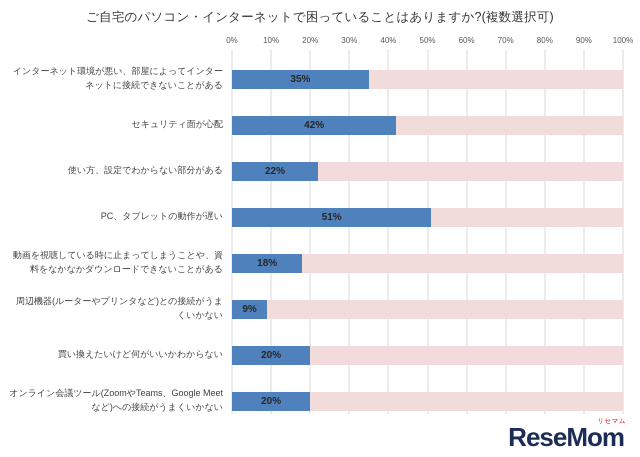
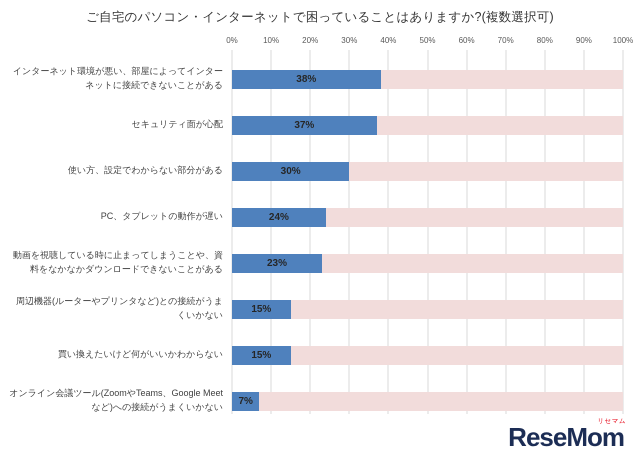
インターネット環境が悪い、部屋によってインターネットに接続できないことがある: 35% -> 38%
セキュリティ面が心配: 42% -> 37%
使い方、設定でわからない部分がある: 22% -> 30%
PC、タブレットの動作が遅い: 51% -> 24%
動画を視聴している時に止まってしまうことや、資料をなかなかダウンロードできないことがある: 18% -> 23%
周辺機器(ルーターやプリンタなど)との接続がうまくいかない: 9% -> 15%
買い換えたいけど何がいいかわからない: 20% -> 15%
オンライン会議ツール(ZoomやTeams、Google Meetなど)への接続がうまくいかない: 20% -> 7%
